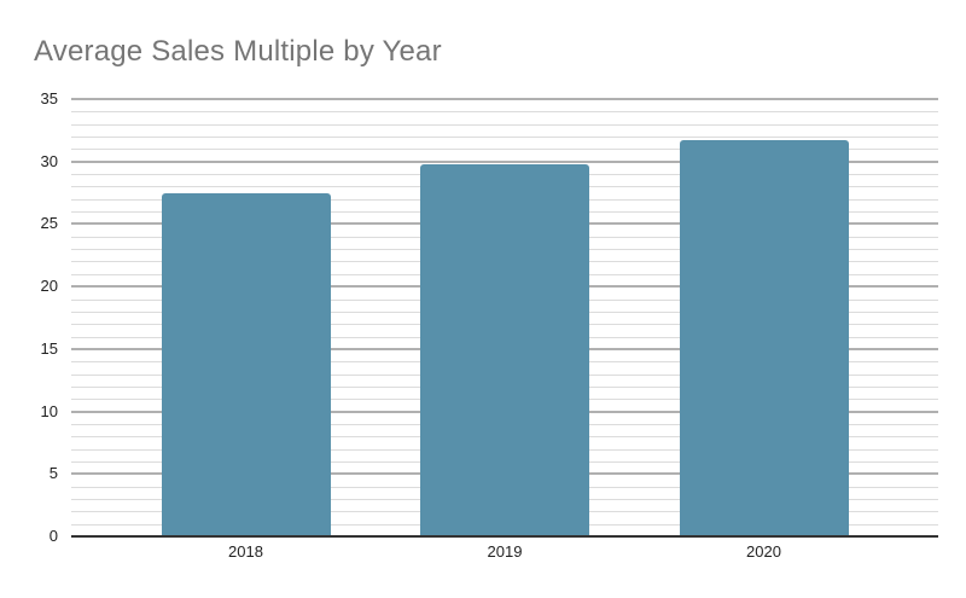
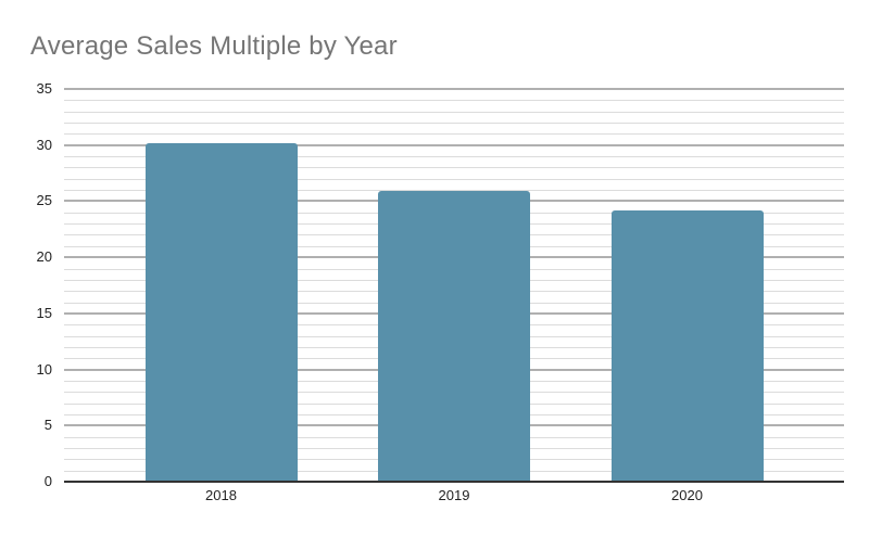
2018: 27.5 -> 30.2
2019: 29.8 -> 25.9
2020: 31.7 -> 24.2
